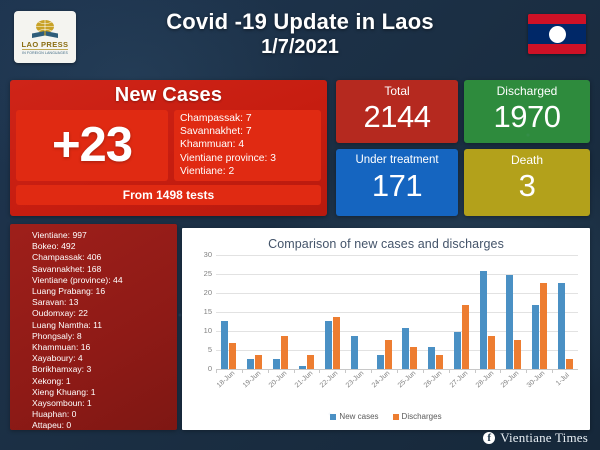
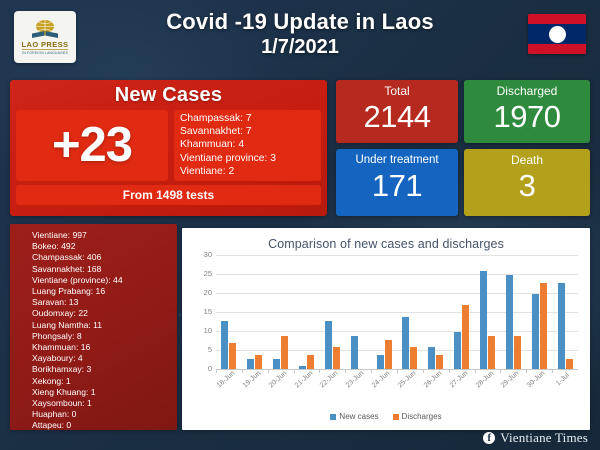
Discharges/22-Jun: 14 -> 6
New cases/25-Jun: 11 -> 14
Discharges/29-Jun: 8 -> 9
New cases/30-Jun: 17 -> 20
